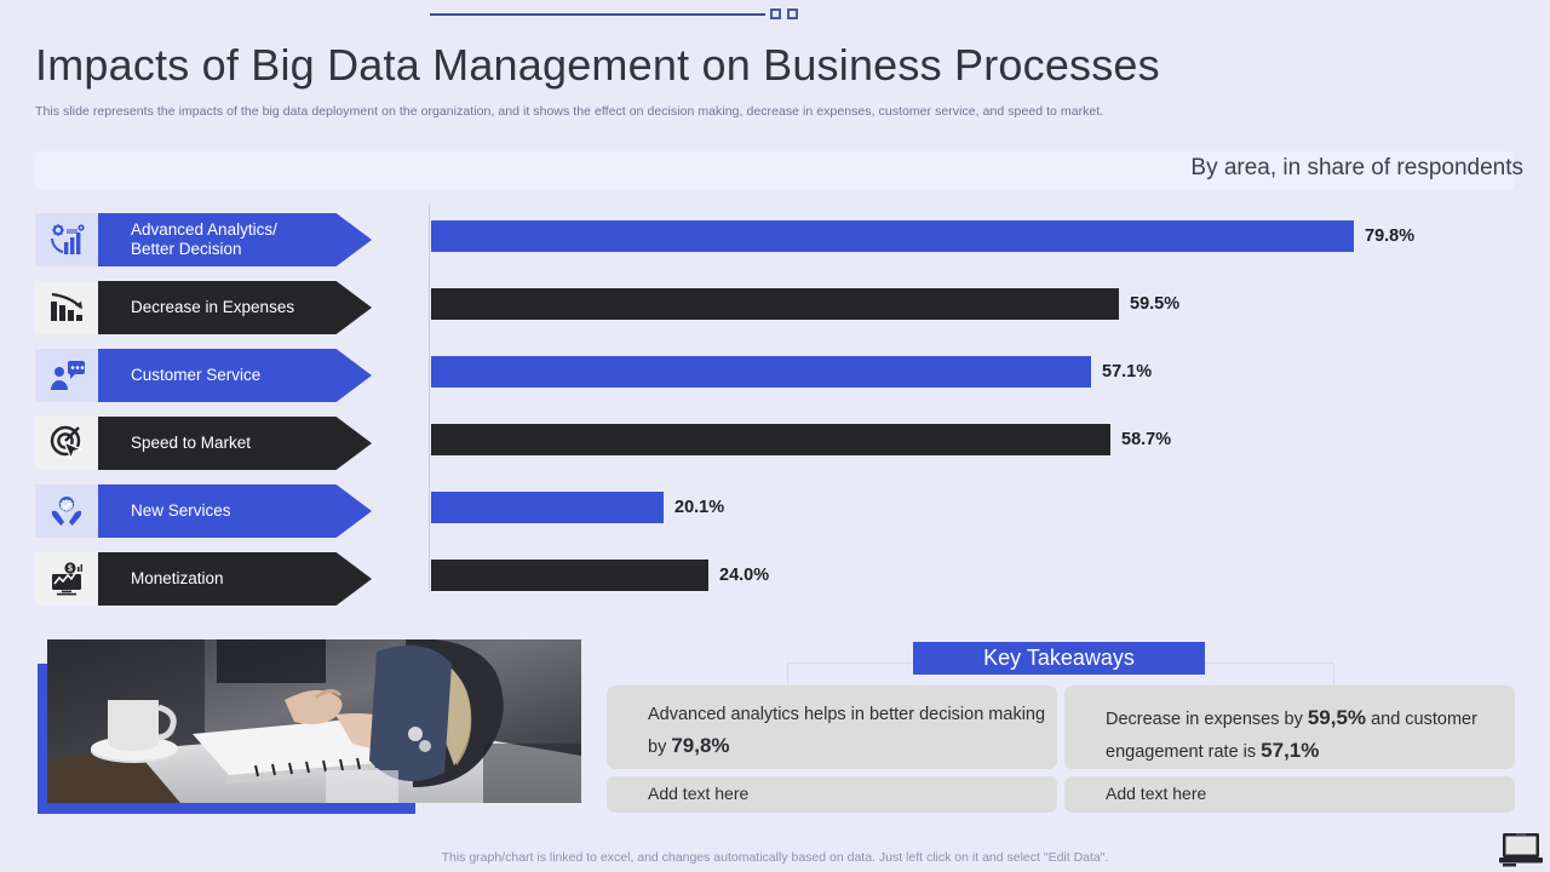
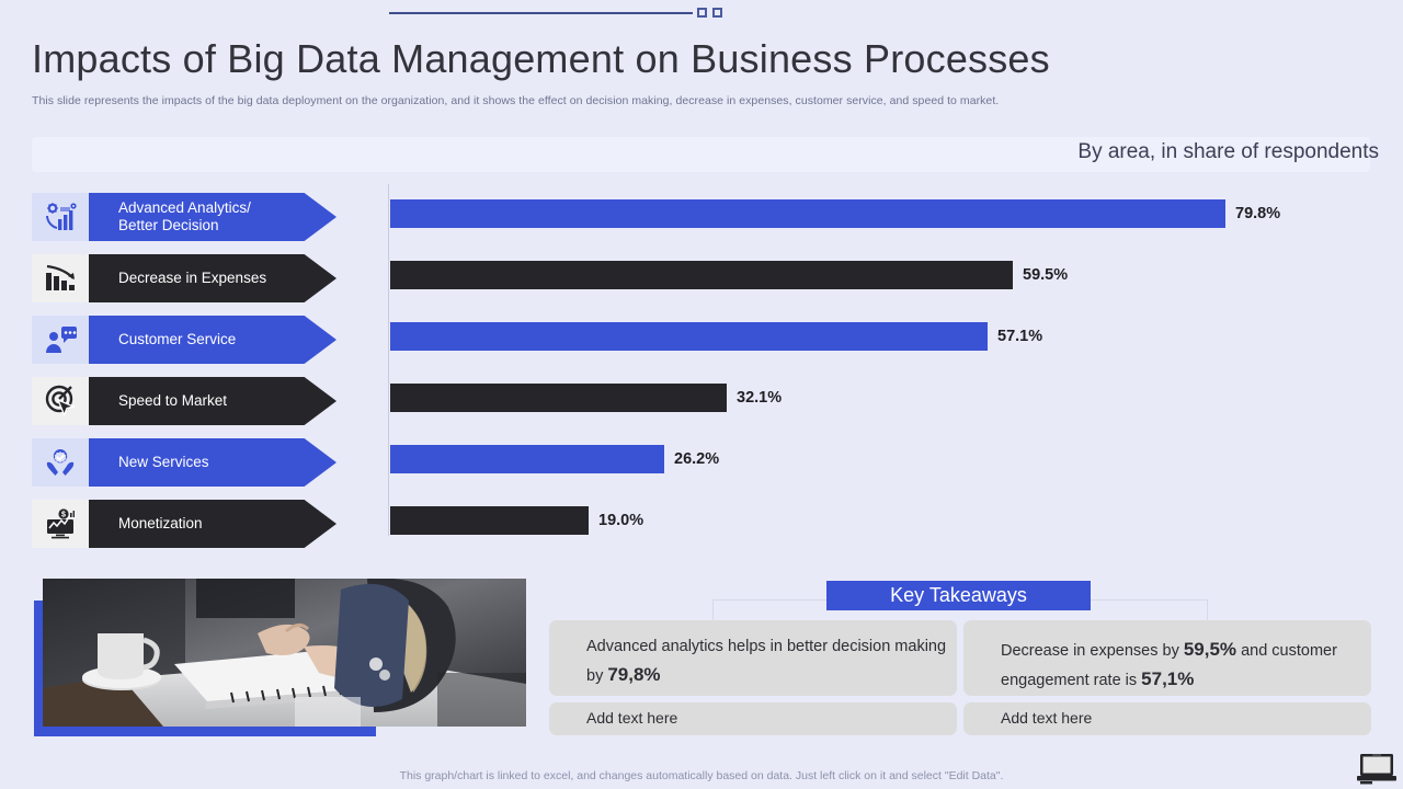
Speed to Market: 58.7% -> 32.1%
New Services: 20.1% -> 26.2%
Monetization: 24.0% -> 19.0%
